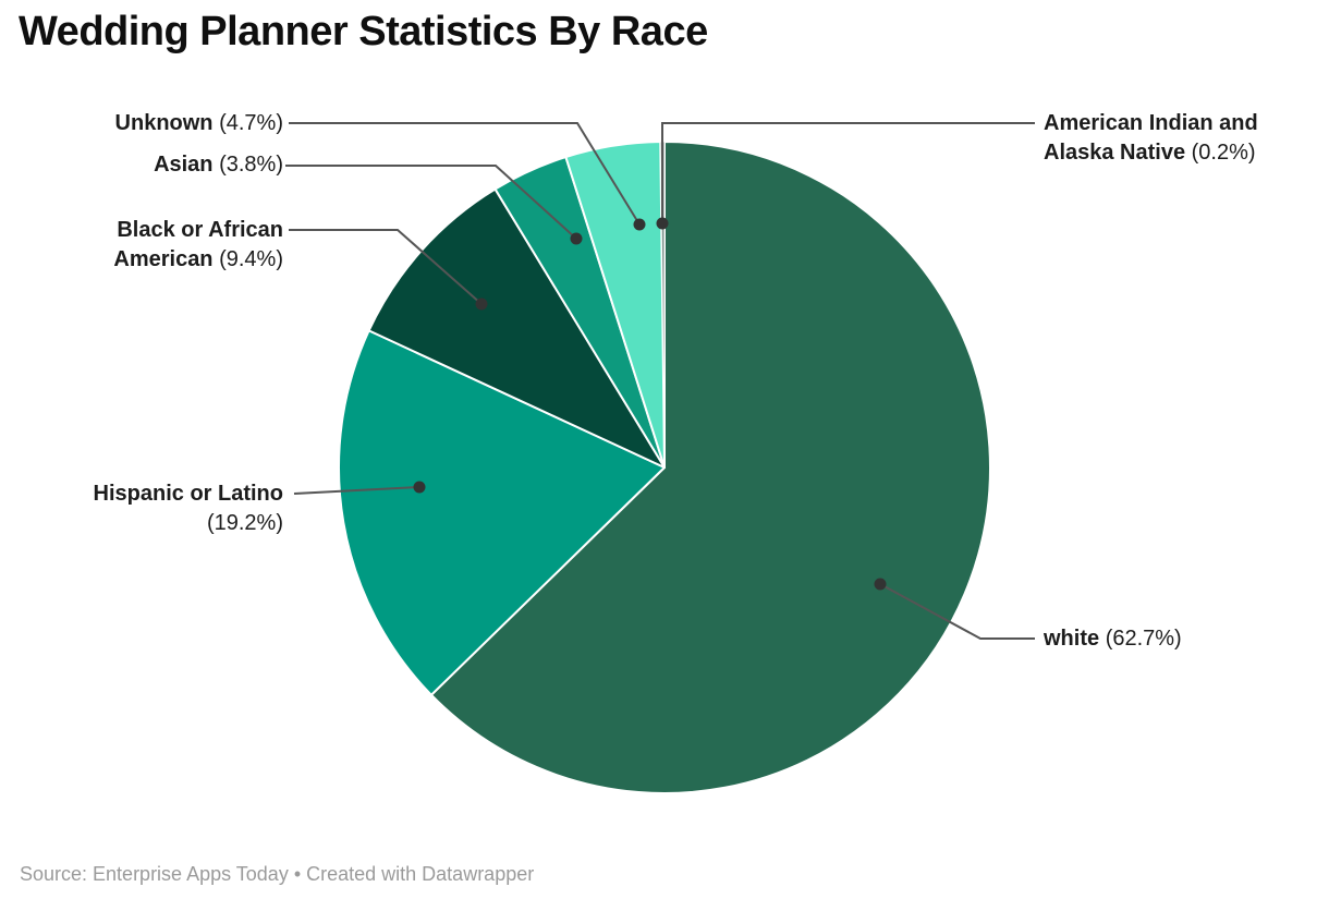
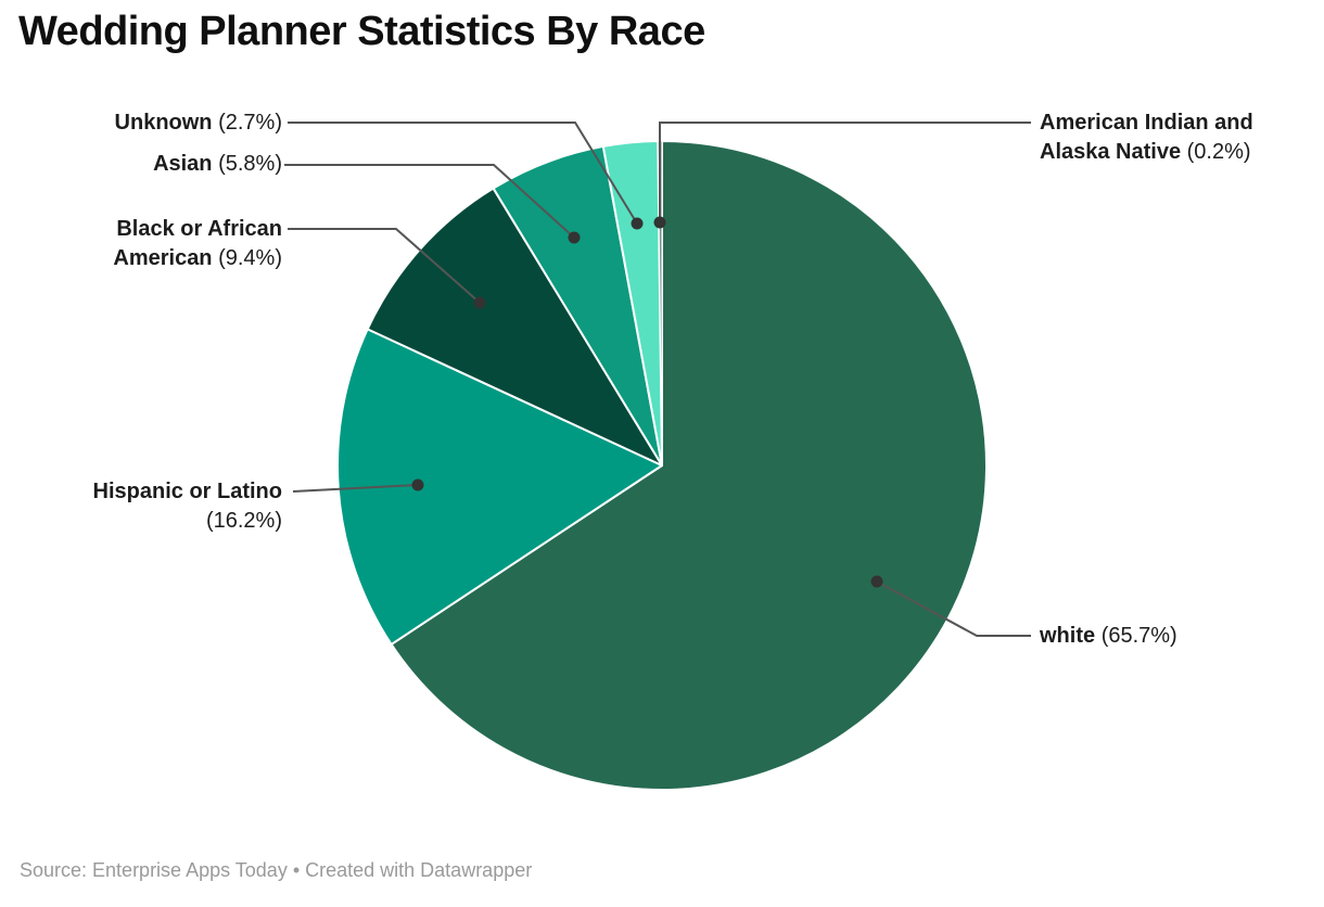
white: 62.7% -> 65.7%
Hispanic or Latino: 19.2% -> 16.2%
Asian: 3.8% -> 5.8%
Unknown: 4.7% -> 2.7%
